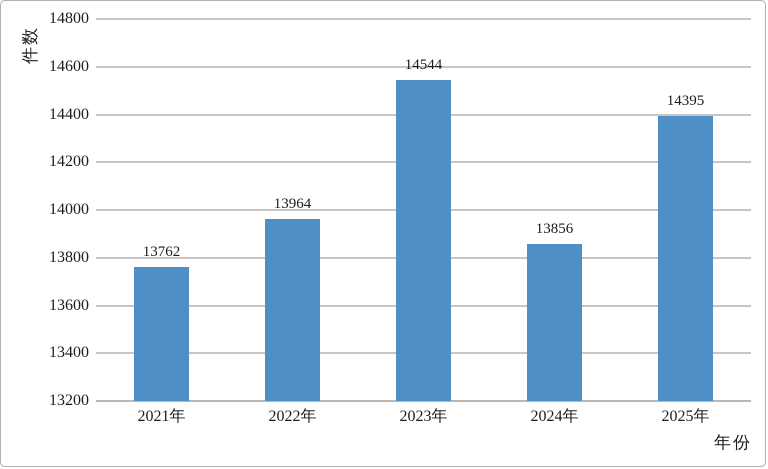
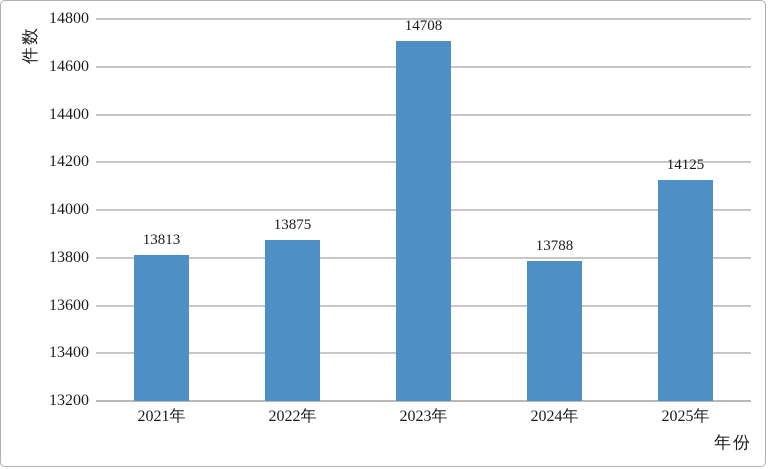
2021年: 13762 -> 13813
2022年: 13964 -> 13875
2023年: 14544 -> 14708
2024年: 13856 -> 13788
2025年: 14395 -> 14125
